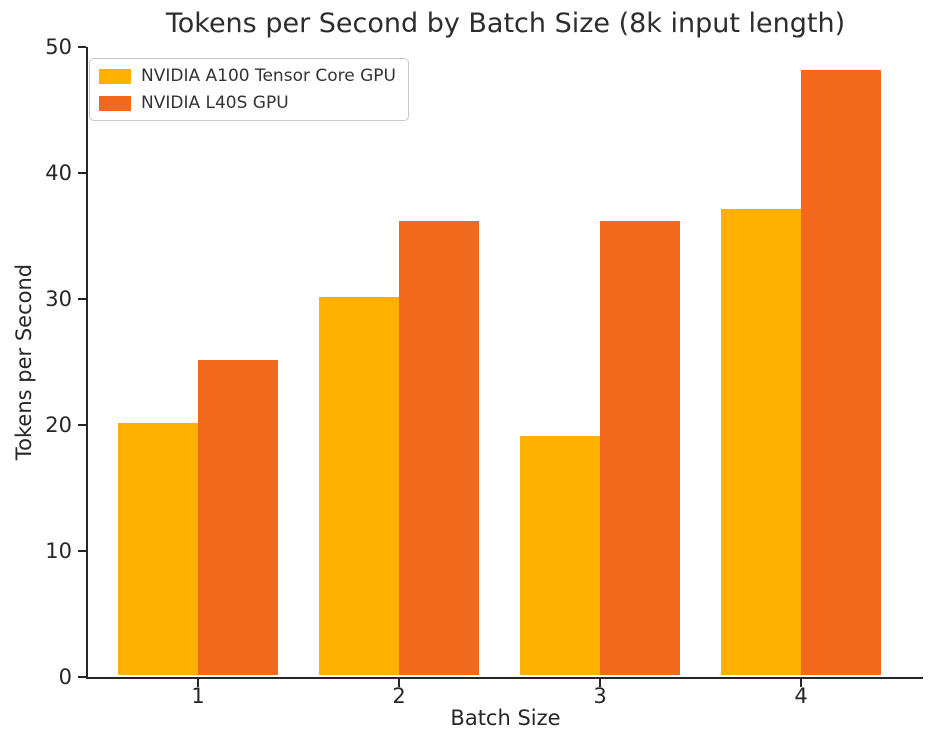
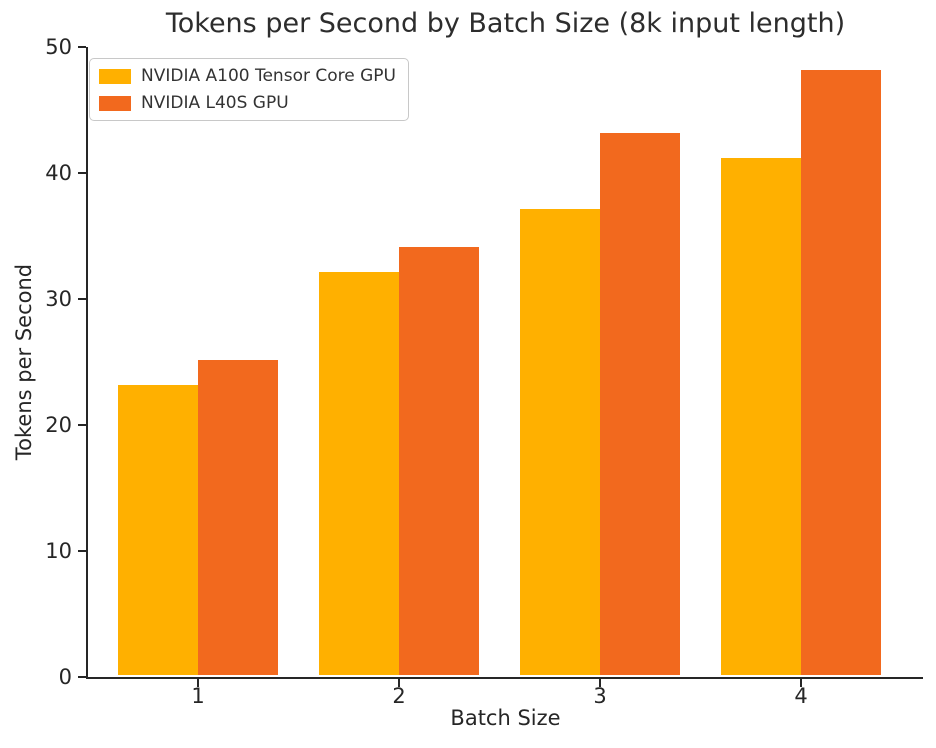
NVIDIA A100 Tensor Core GPU/1: 20 -> 23
NVIDIA A100 Tensor Core GPU/2: 30 -> 32
NVIDIA L40S GPU/2: 36 -> 34
NVIDIA A100 Tensor Core GPU/3: 19 -> 37
NVIDIA L40S GPU/3: 36 -> 43
NVIDIA A100 Tensor Core GPU/4: 37 -> 41
